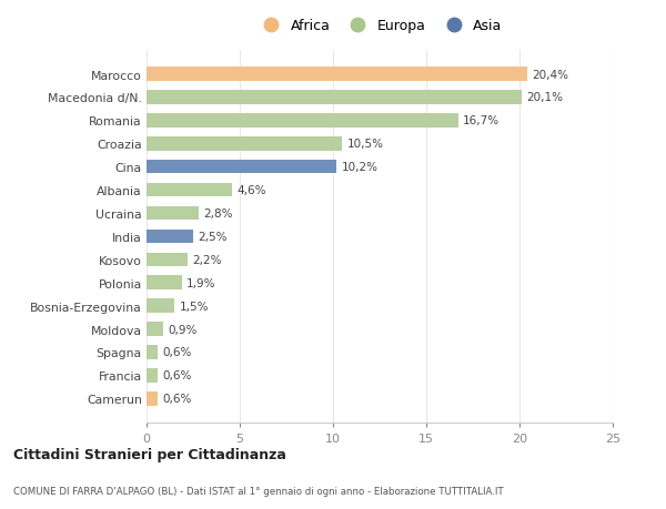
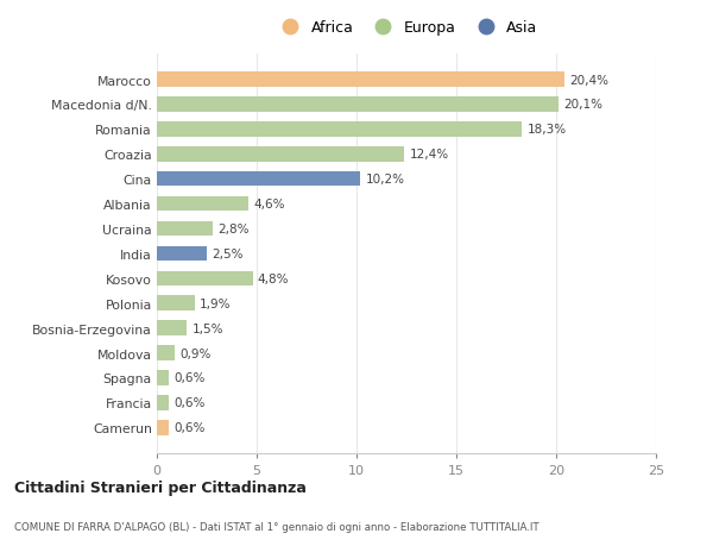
Romania: 16,7% -> 18,3%
Croazia: 10,5% -> 12,4%
Kosovo: 2,2% -> 4,8%
